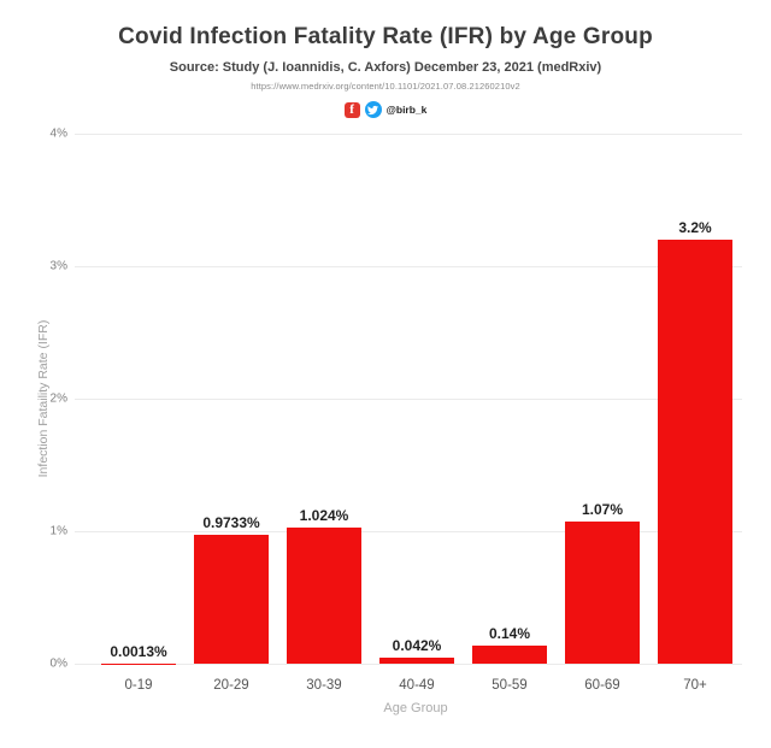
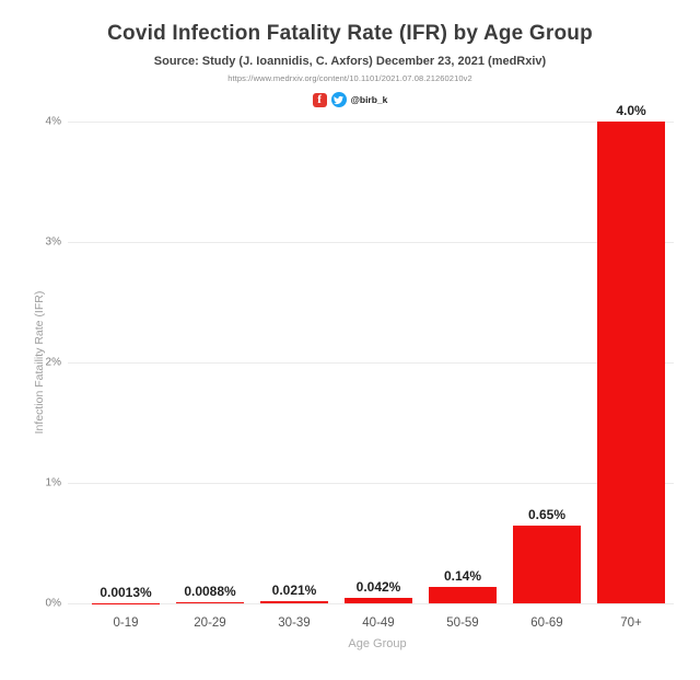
20-29: 0.9733% -> 0.0088%
30-39: 1.024% -> 0.021%
60-69: 1.07% -> 0.65%
70+: 3.2% -> 4.0%
